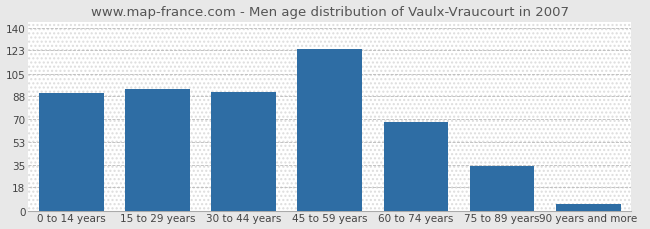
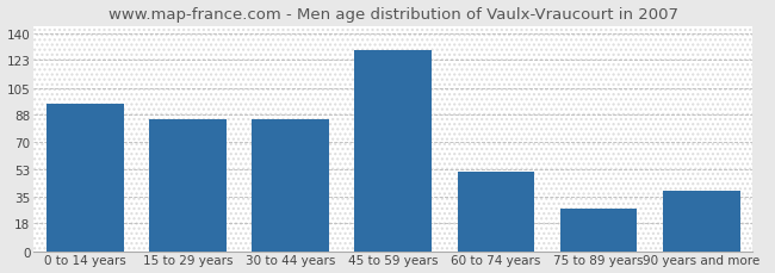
0 to 14 years: 90 -> 95
15 to 29 years: 93 -> 85
30 to 44 years: 91 -> 85
45 to 59 years: 124 -> 129
60 to 74 years: 68 -> 51
75 to 89 years: 34 -> 27
90 years and more: 5 -> 39
